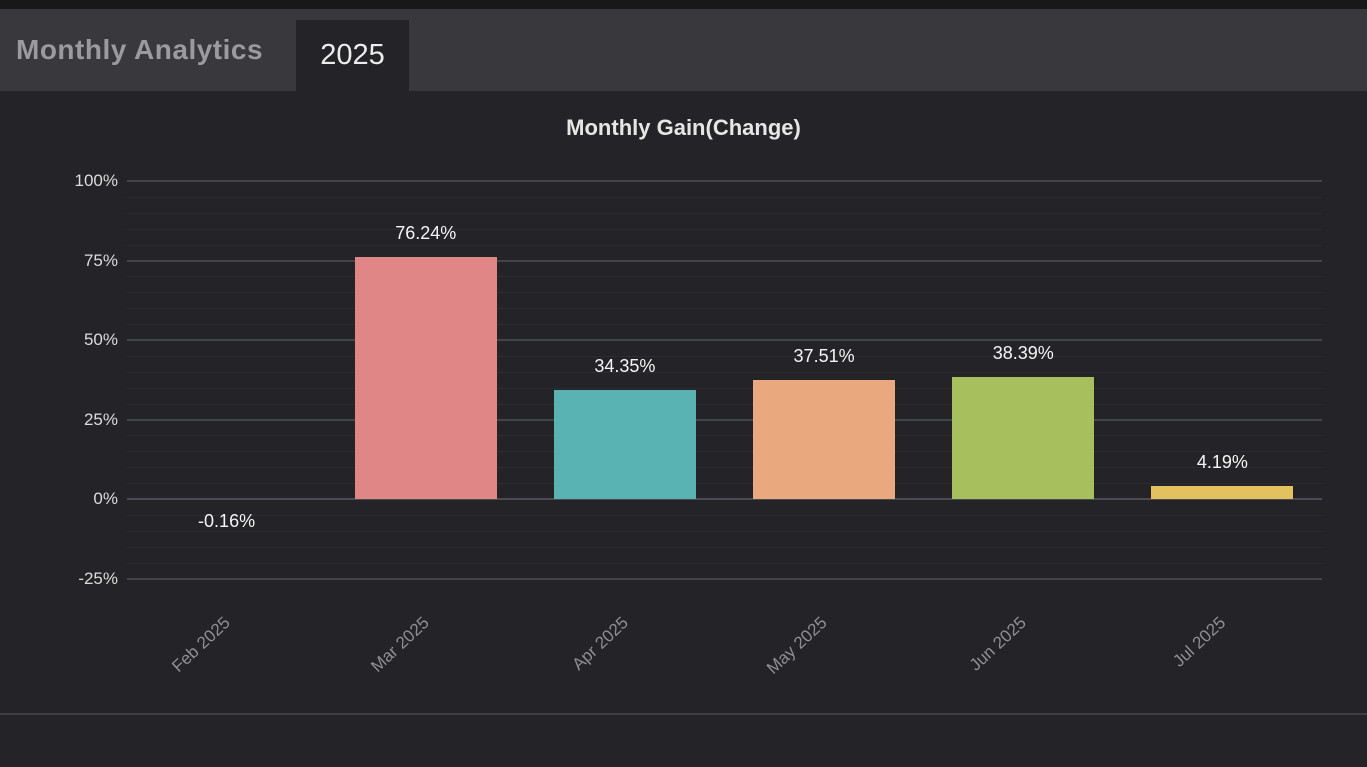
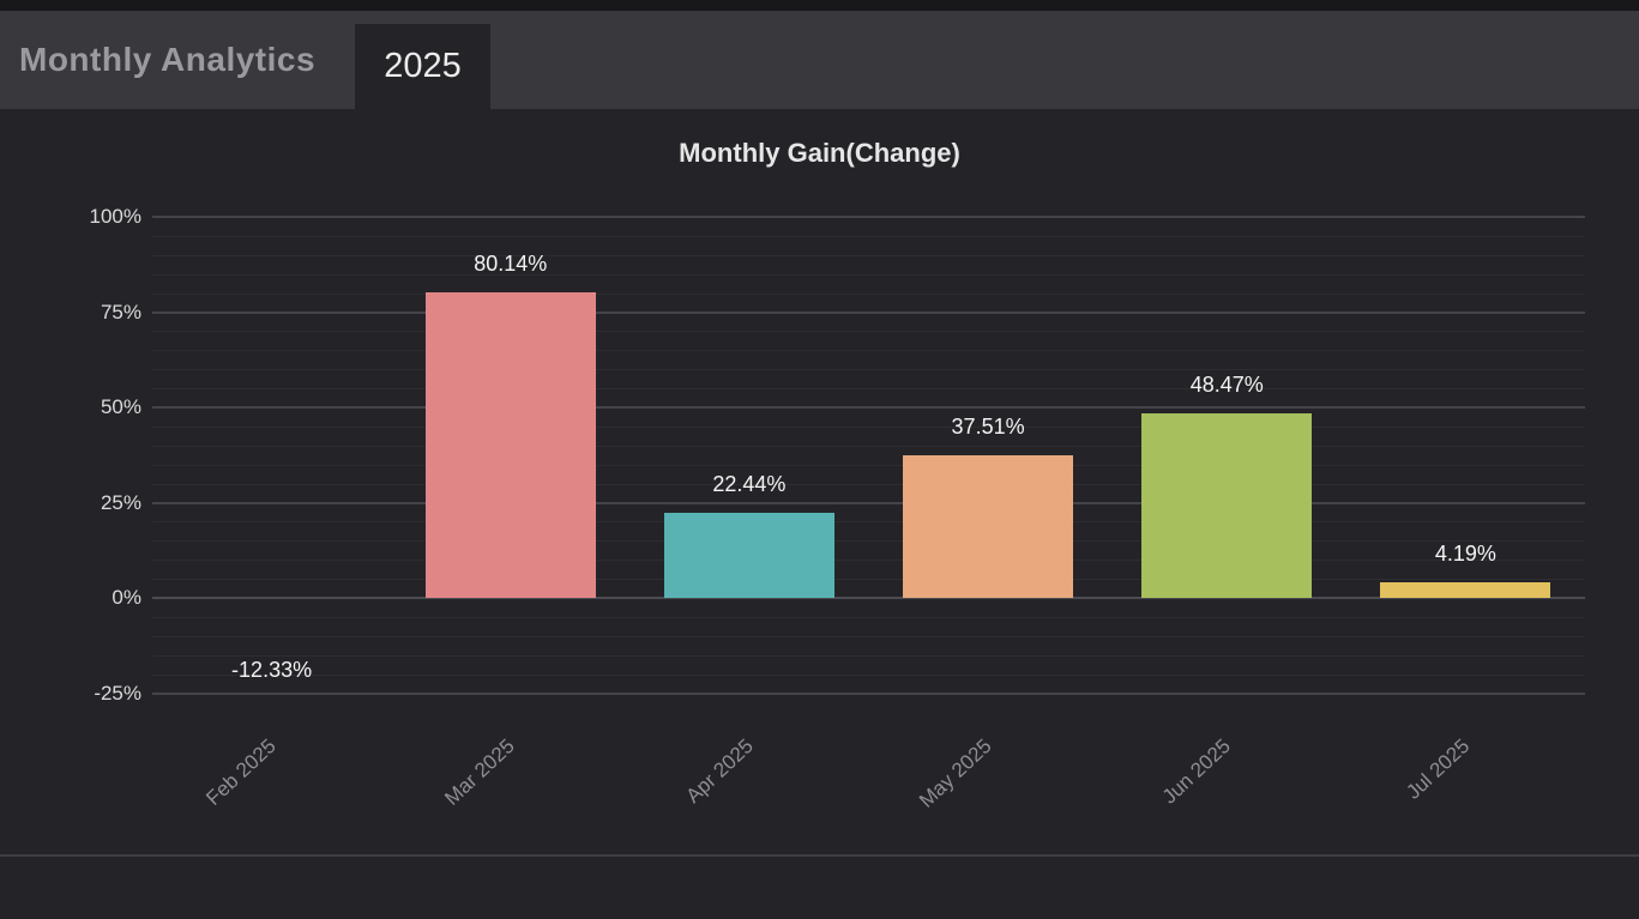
Feb 2025: -0.16% -> -12.33%
Mar 2025: 76.24% -> 80.14%
Apr 2025: 34.35% -> 22.44%
Jun 2025: 38.39% -> 48.47%
